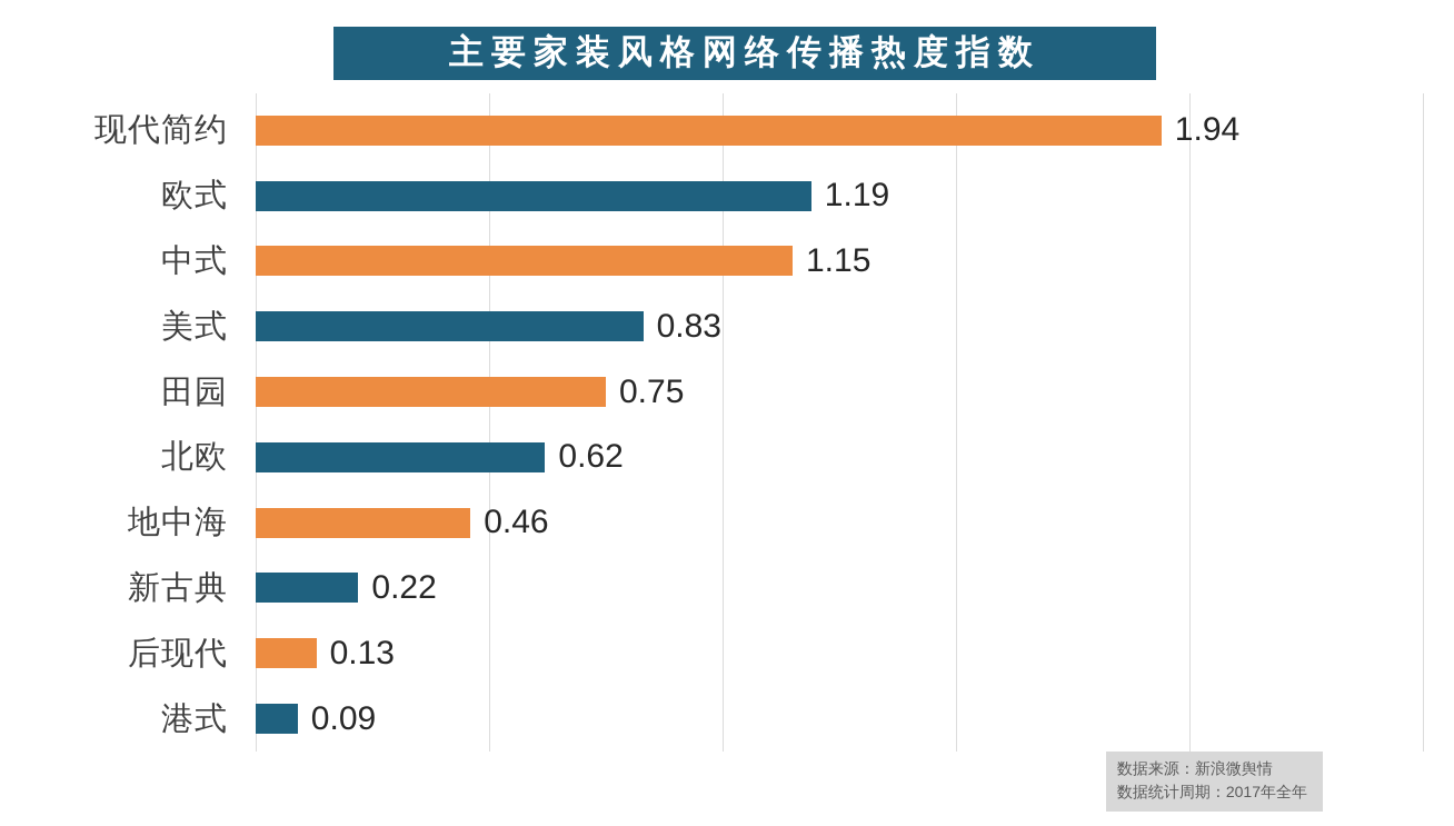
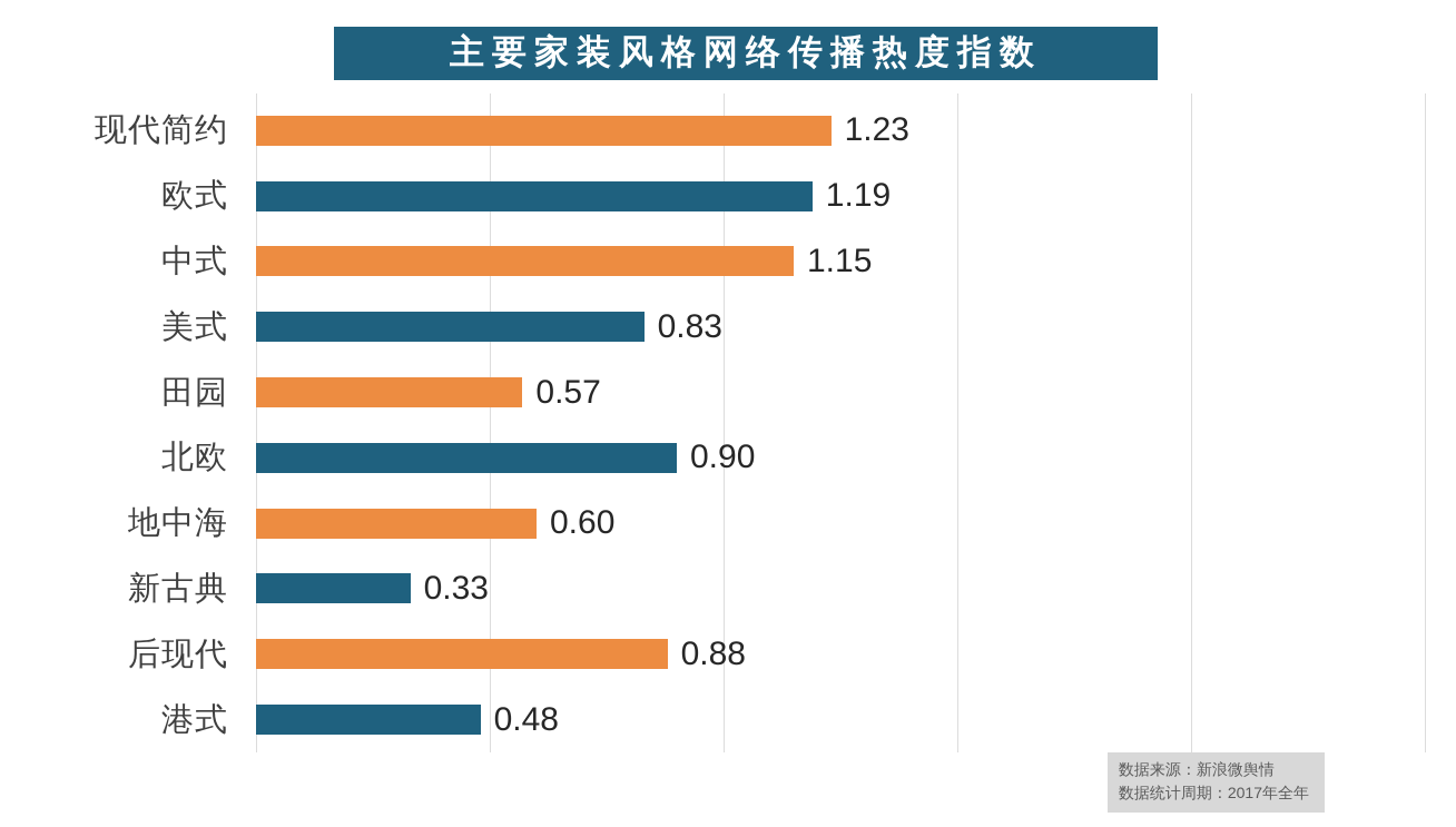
现代简约: 1.94 -> 1.23
田园: 0.75 -> 0.57
北欧: 0.62 -> 0.90
地中海: 0.46 -> 0.60
新古典: 0.22 -> 0.33
后现代: 0.13 -> 0.88
港式: 0.09 -> 0.48
